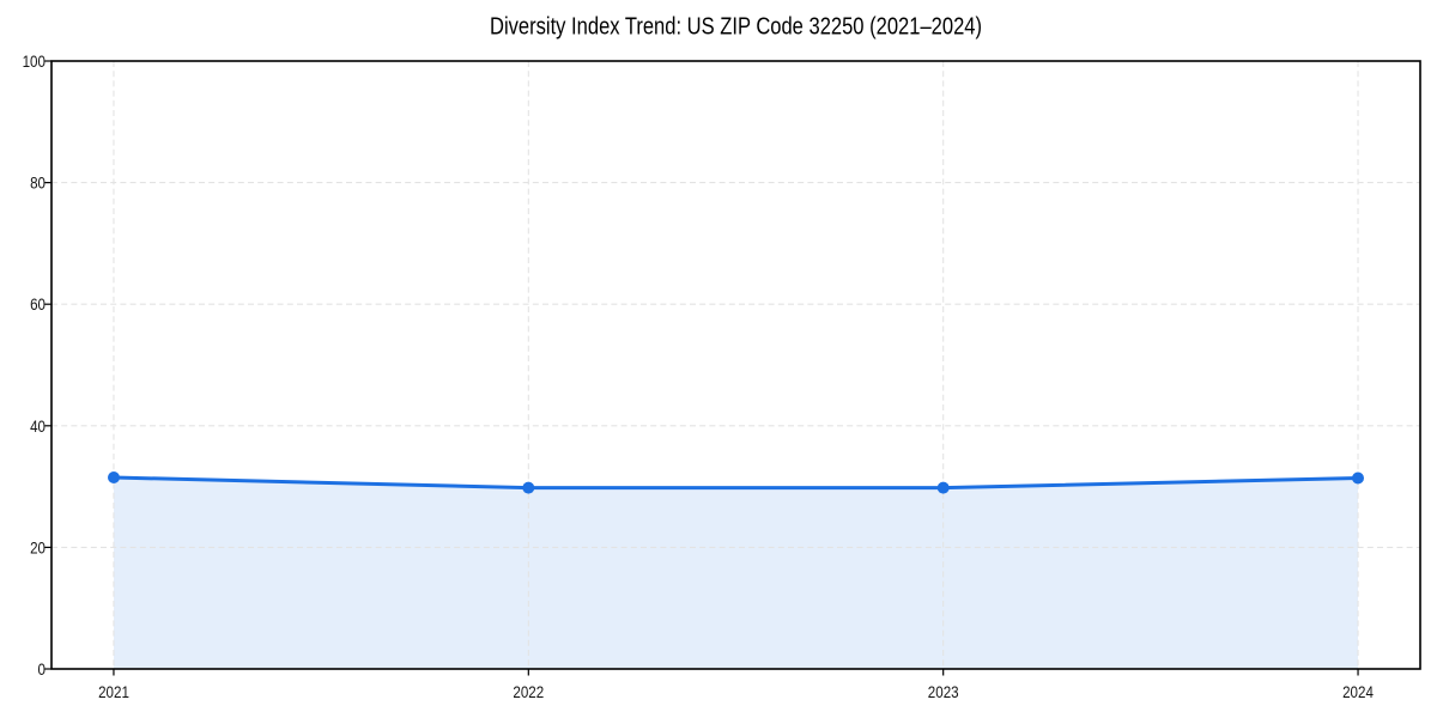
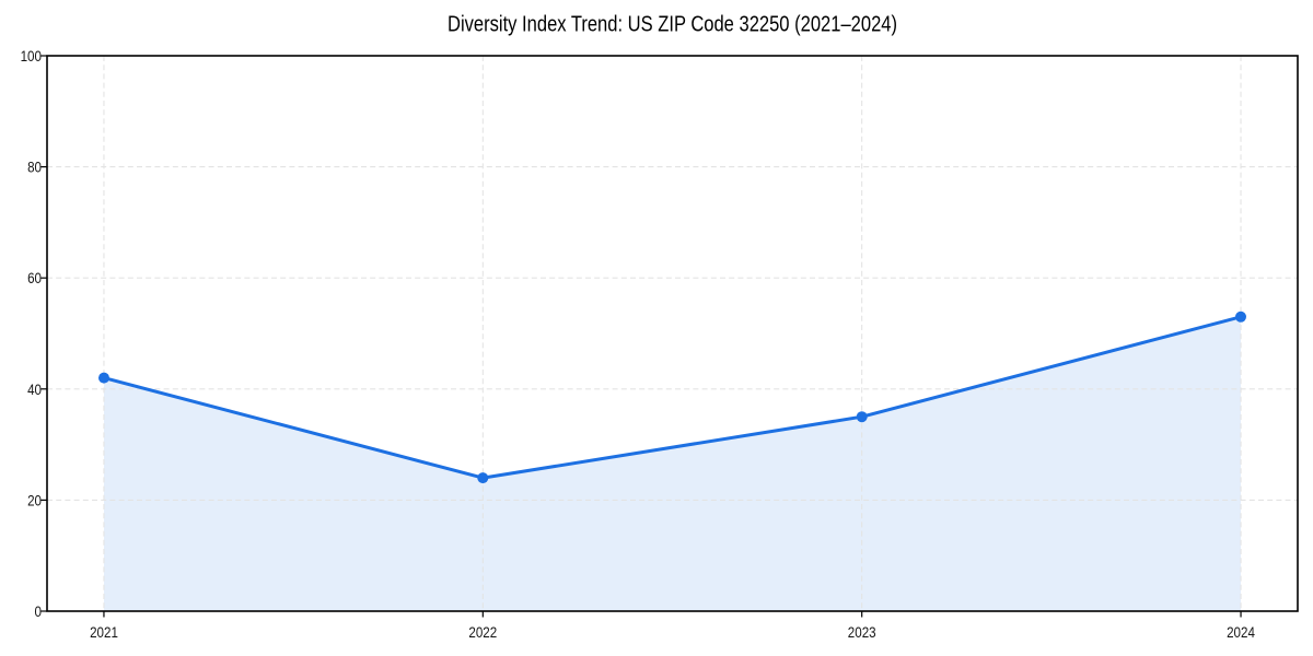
2021: 32 -> 42
2022: 30 -> 24
2023: 30 -> 35
2024: 31 -> 53
